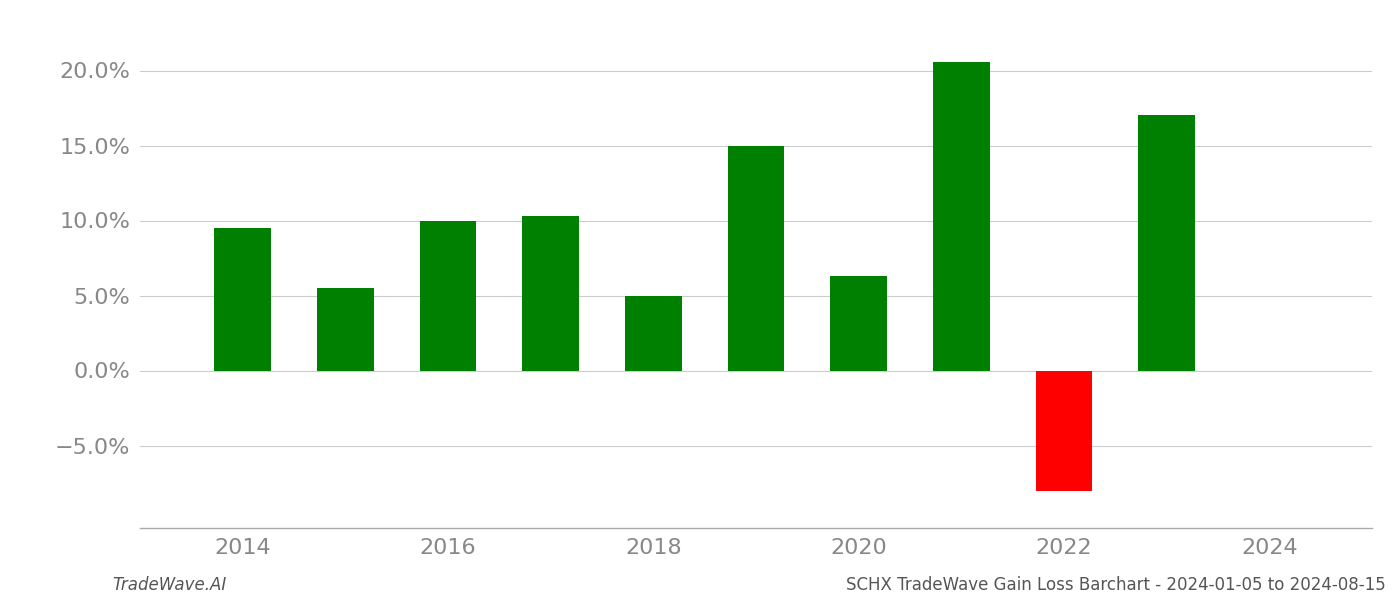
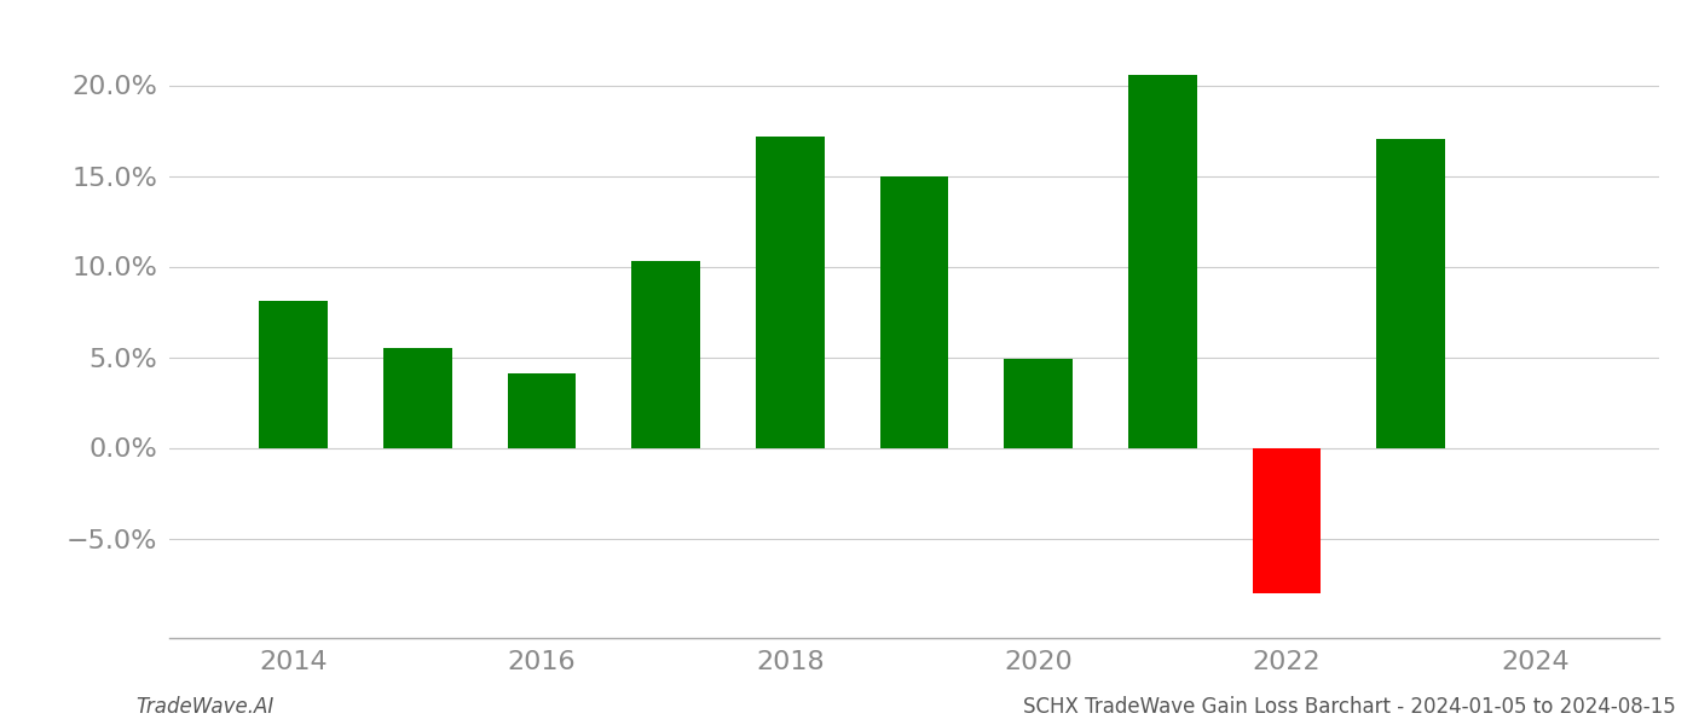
2014: 9.5% -> 8.1%
2016: 10.0% -> 4.1%
2018: 5.0% -> 17.2%
2020: 6.3% -> 4.9%
